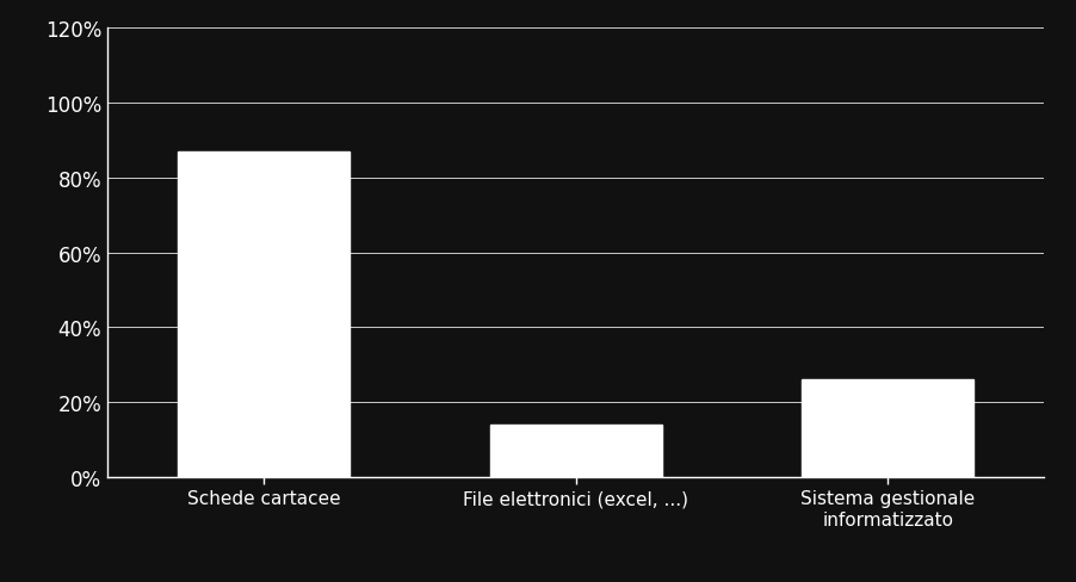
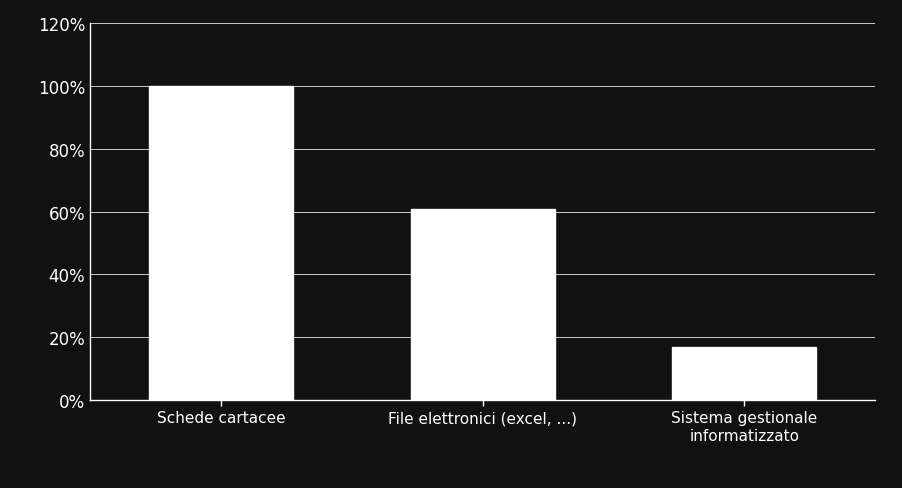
Schede cartacee: 87% -> 100%
File elettronici (excel, ...): 14% -> 61%
Sistema gestionale informatizzato: 26% -> 17%
